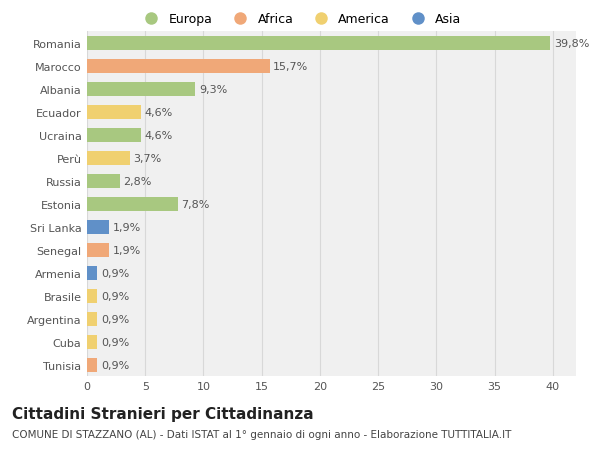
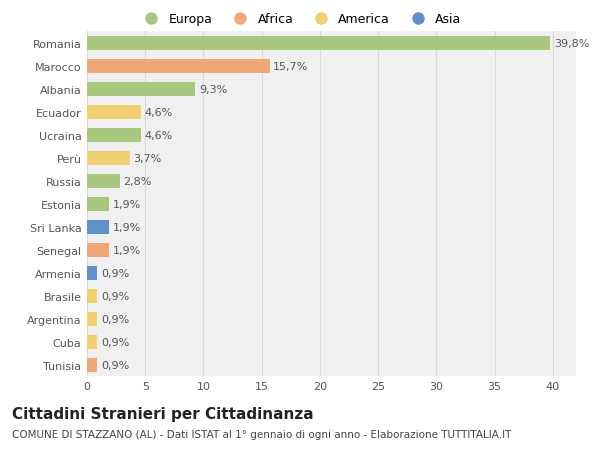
Estonia: 7,8% -> 1,9%
